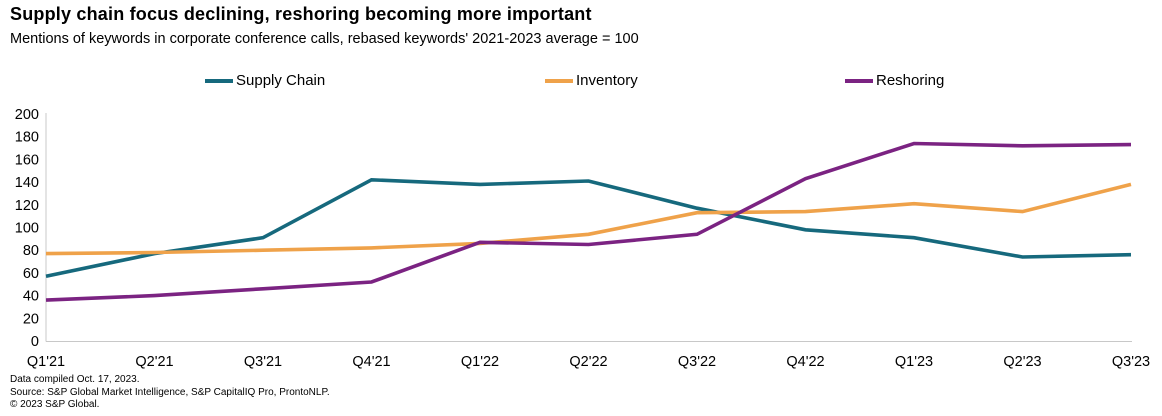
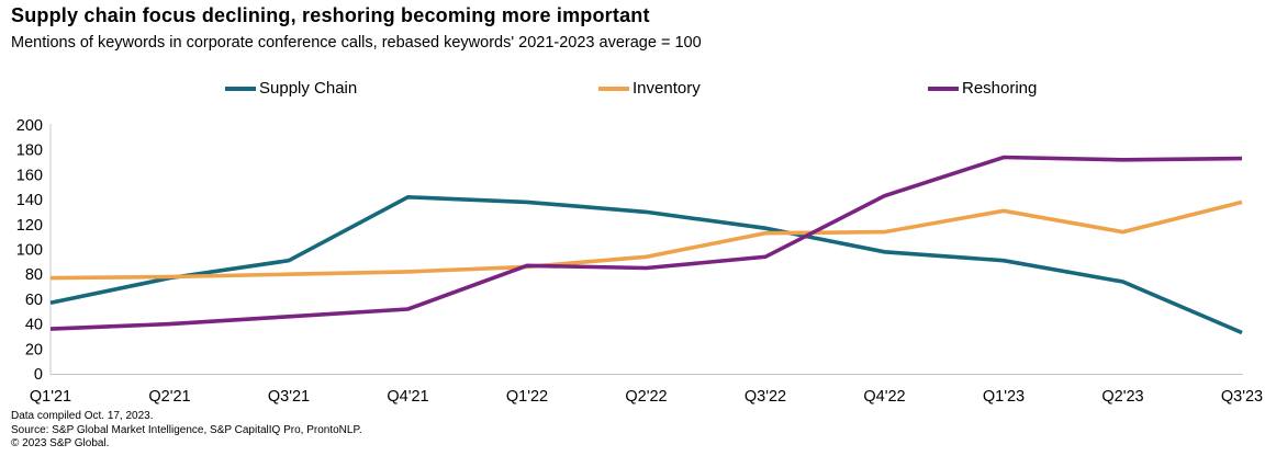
Supply Chain/Q2'22: 141 -> 130
Inventory/Q1'23: 121 -> 131
Supply Chain/Q3'23: 76 -> 33
